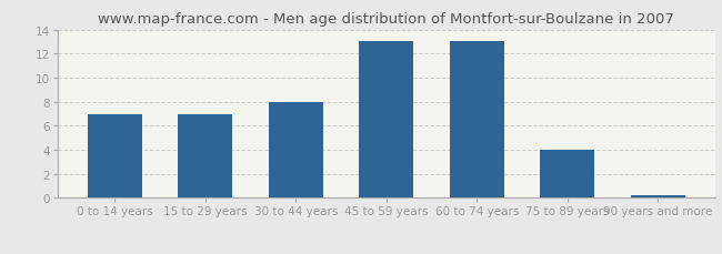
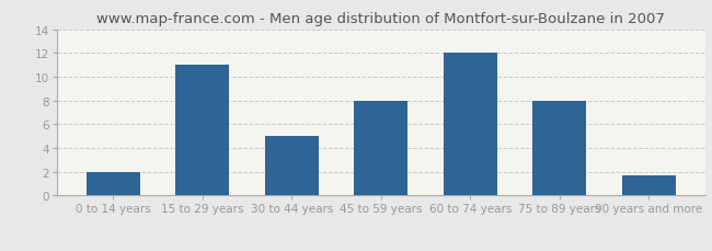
0 to 14 years: 7.0 -> 2.0
15 to 29 years: 7.0 -> 11.0
30 to 44 years: 8.0 -> 5.0
45 to 59 years: 13.0 -> 8.0
60 to 74 years: 13.0 -> 12.0
75 to 89 years: 4.0 -> 8.0
90 years and more: 0.2 -> 1.7
